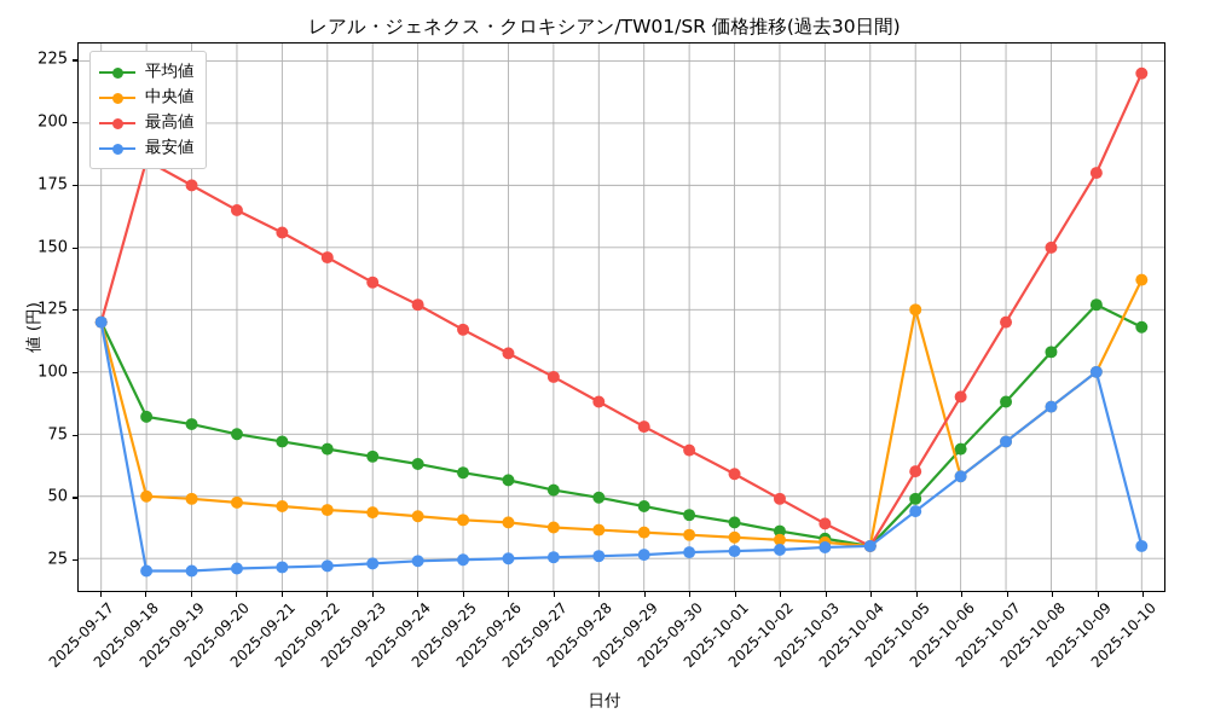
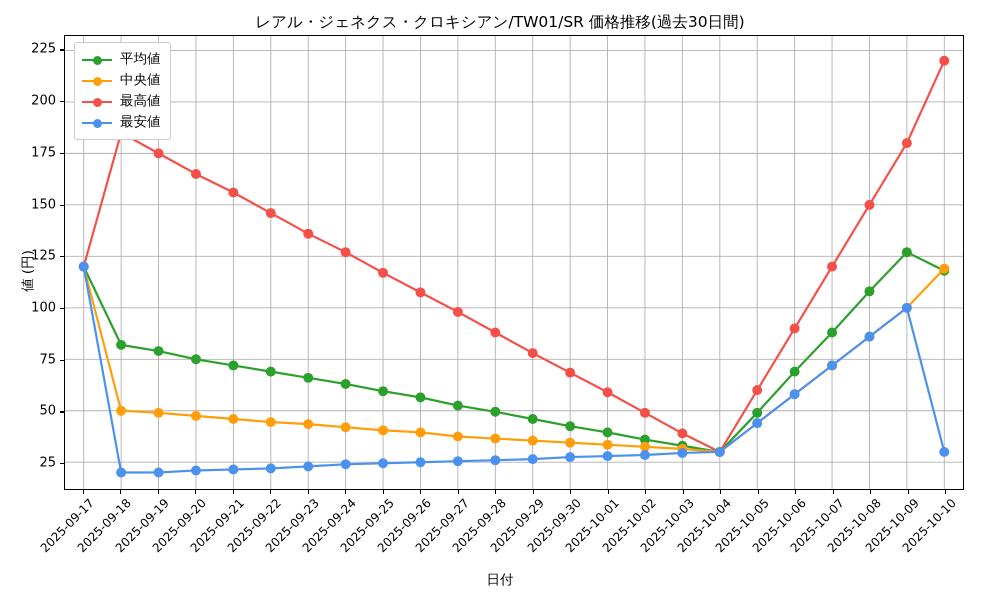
中央値/2025-10-05: 125 -> 44
中央値/2025-10-10: 137 -> 119
